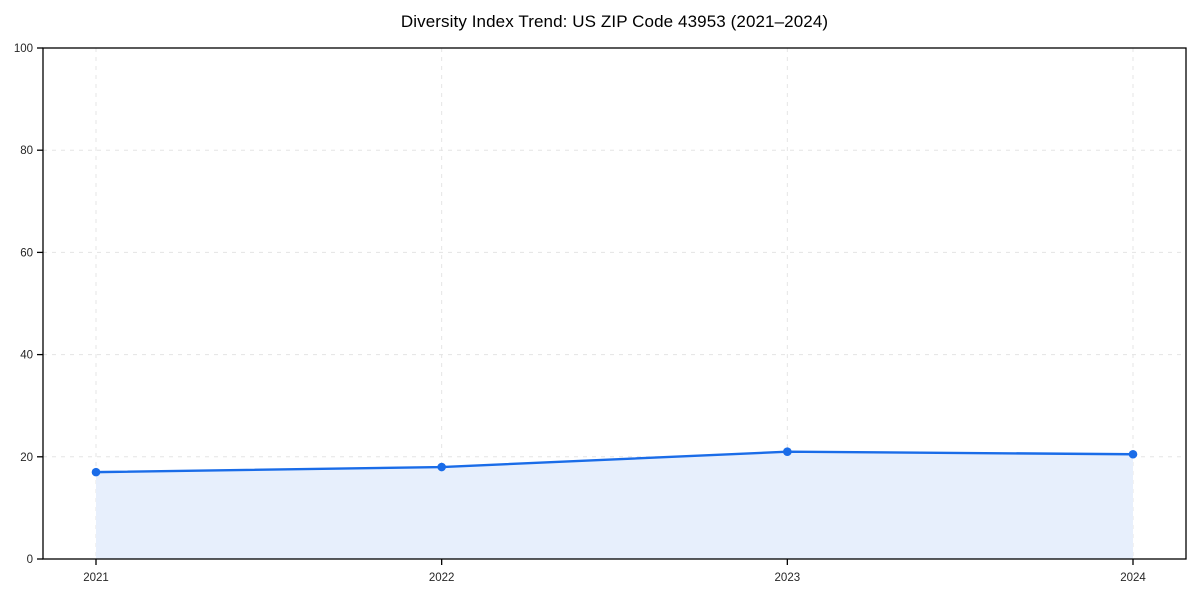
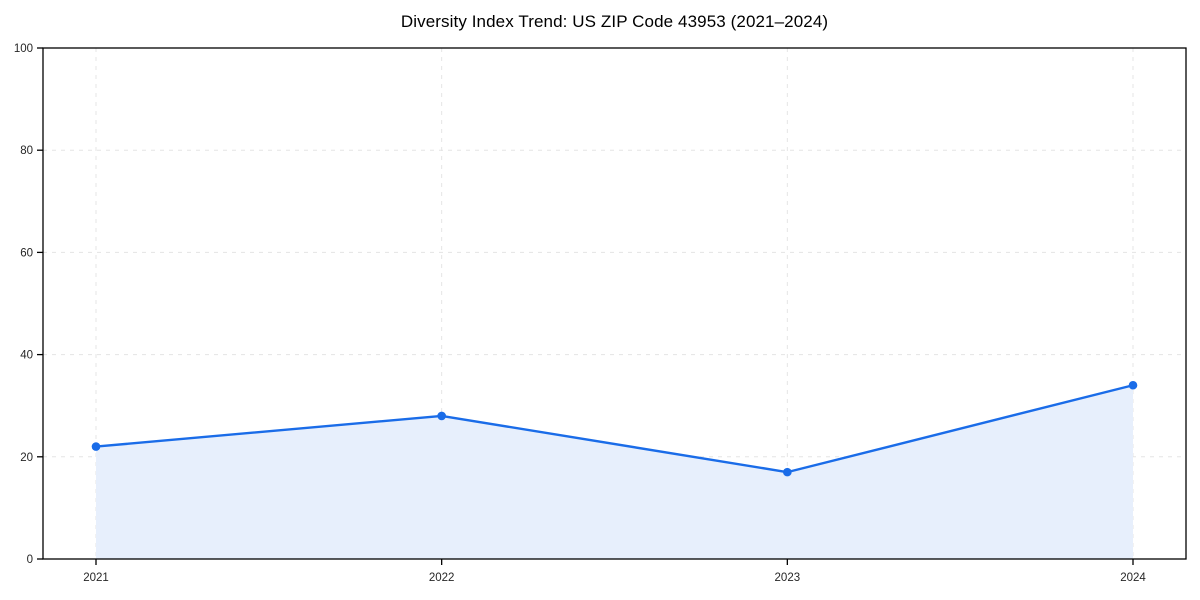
2021: 17 -> 22
2022: 18 -> 28
2023: 21 -> 17
2024: 20 -> 34
